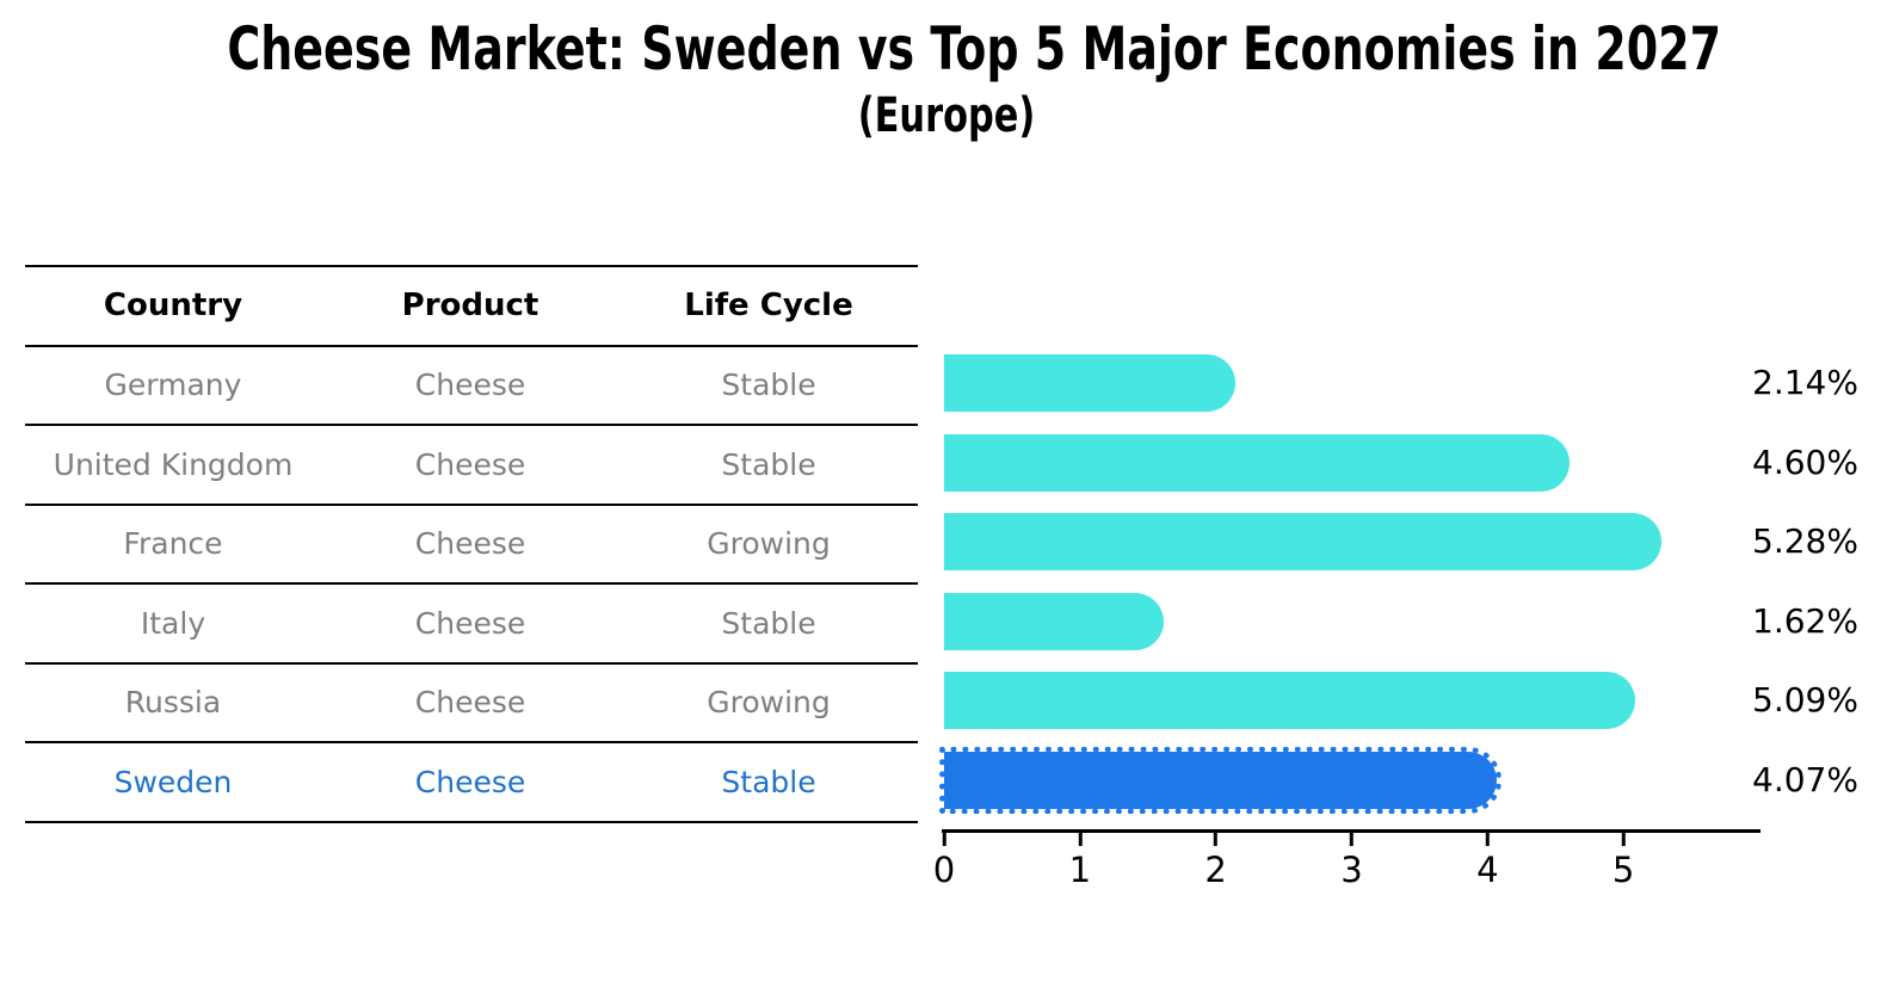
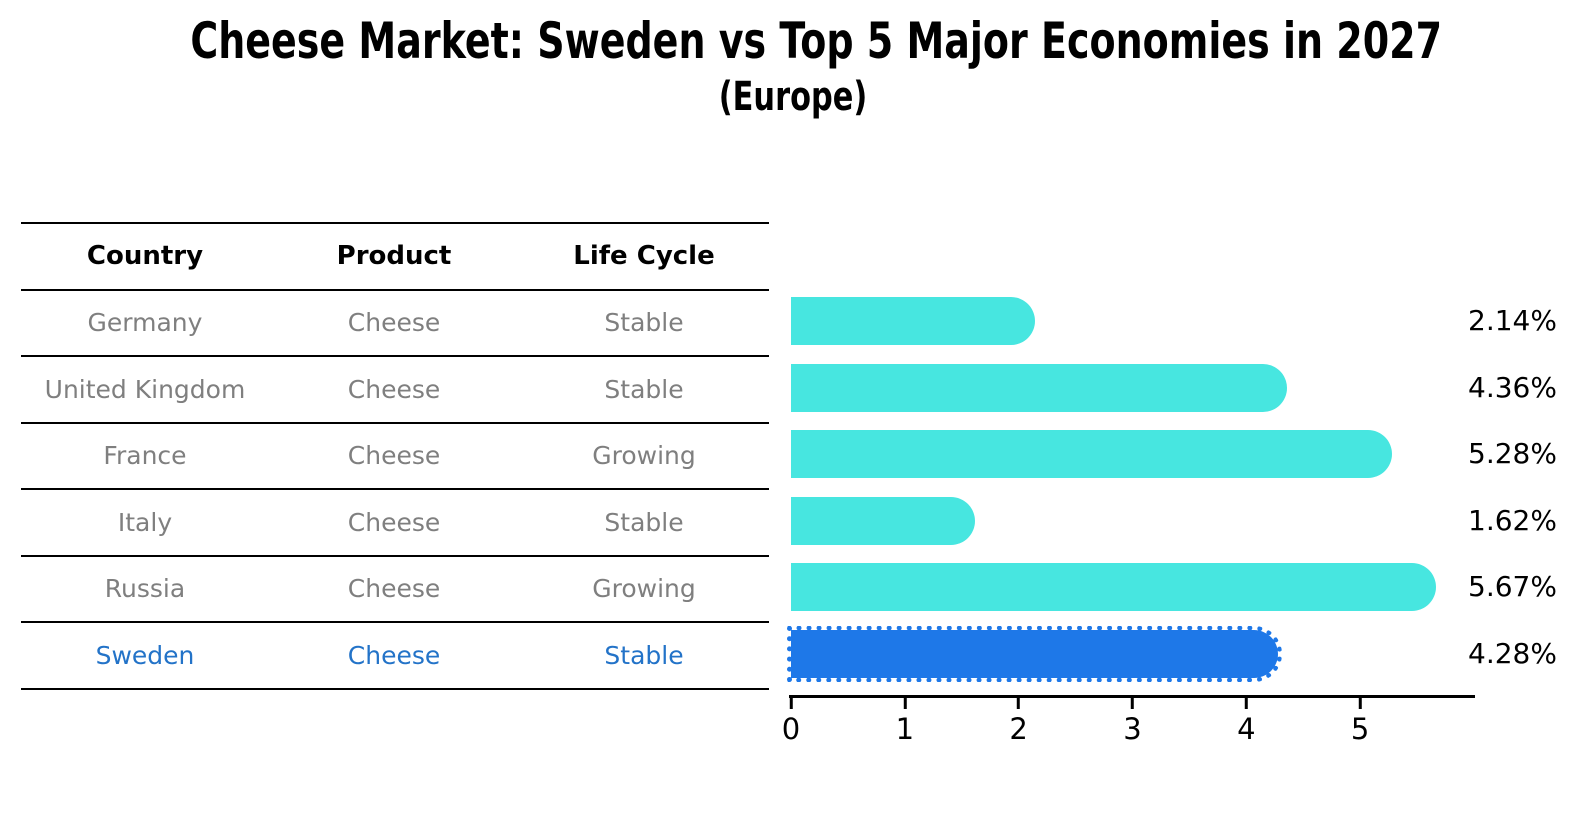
United Kingdom: 4.60% -> 4.36%
Russia: 5.09% -> 5.67%
Sweden: 4.07% -> 4.28%
